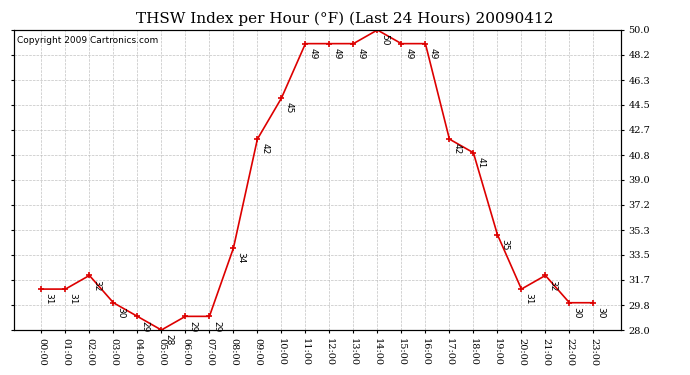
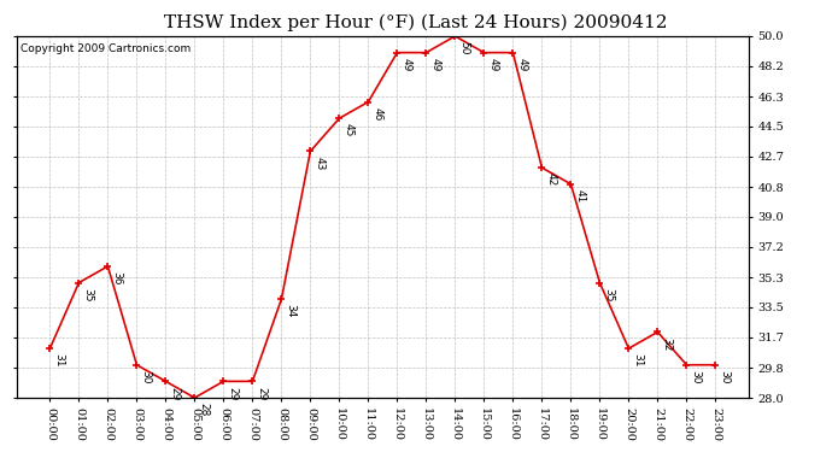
01:00: 31 -> 35
02:00: 32 -> 36
09:00: 42 -> 43
11:00: 49 -> 46
